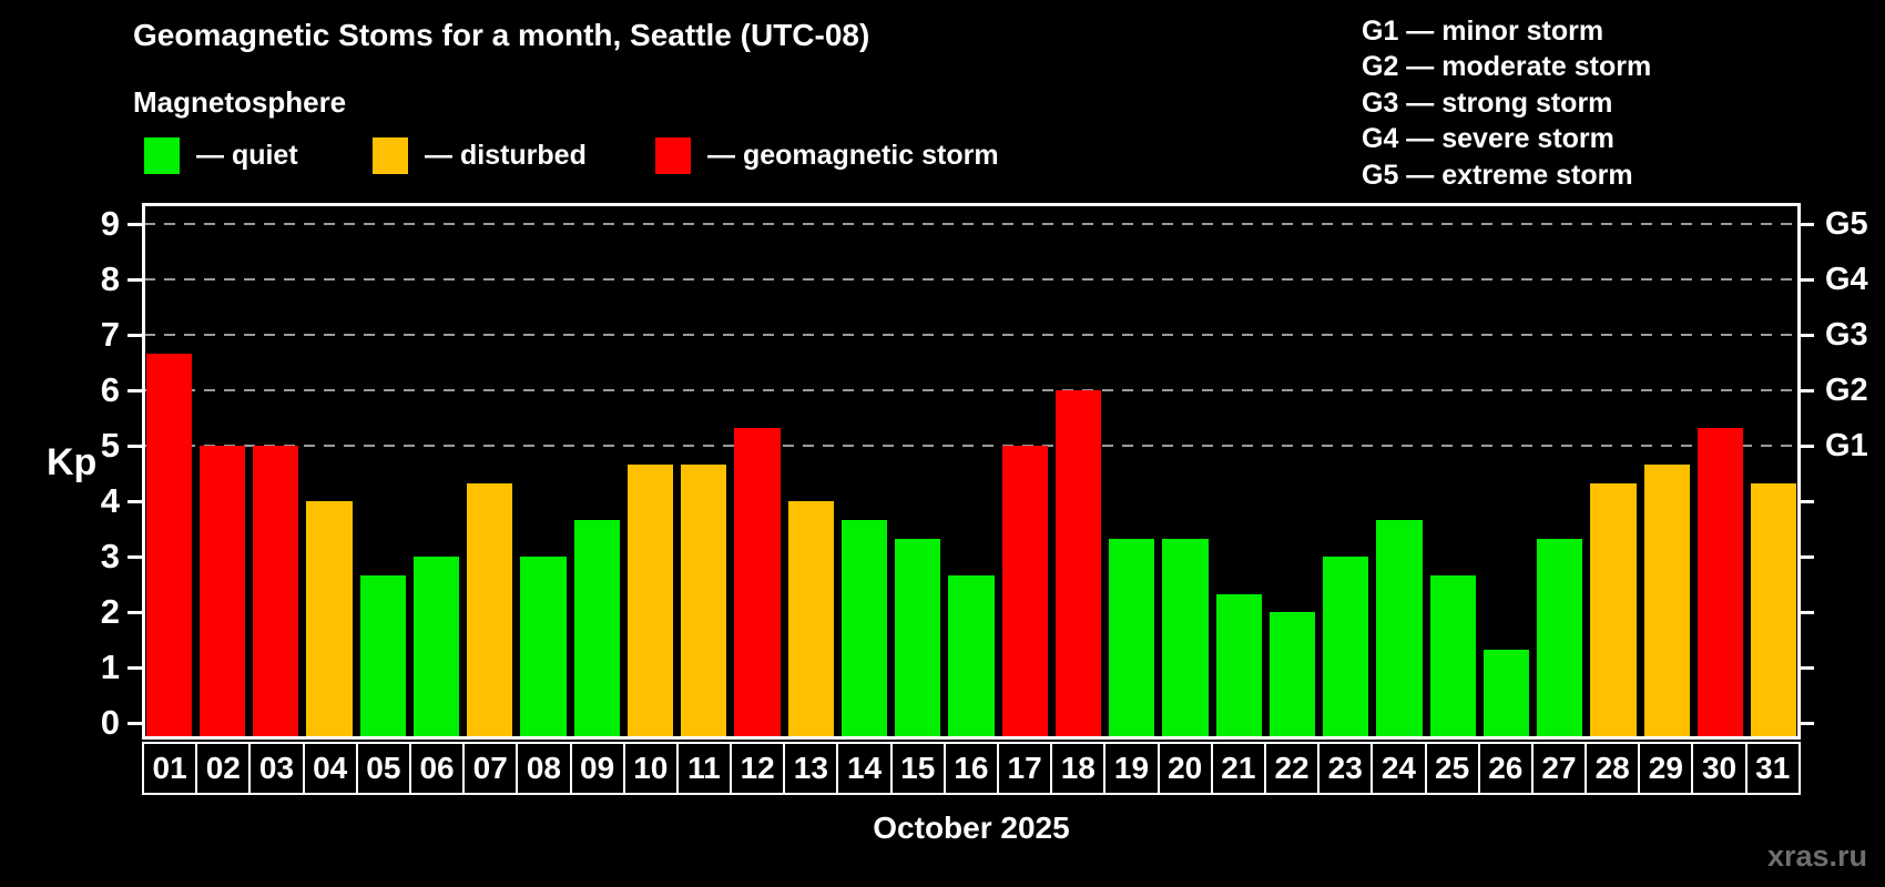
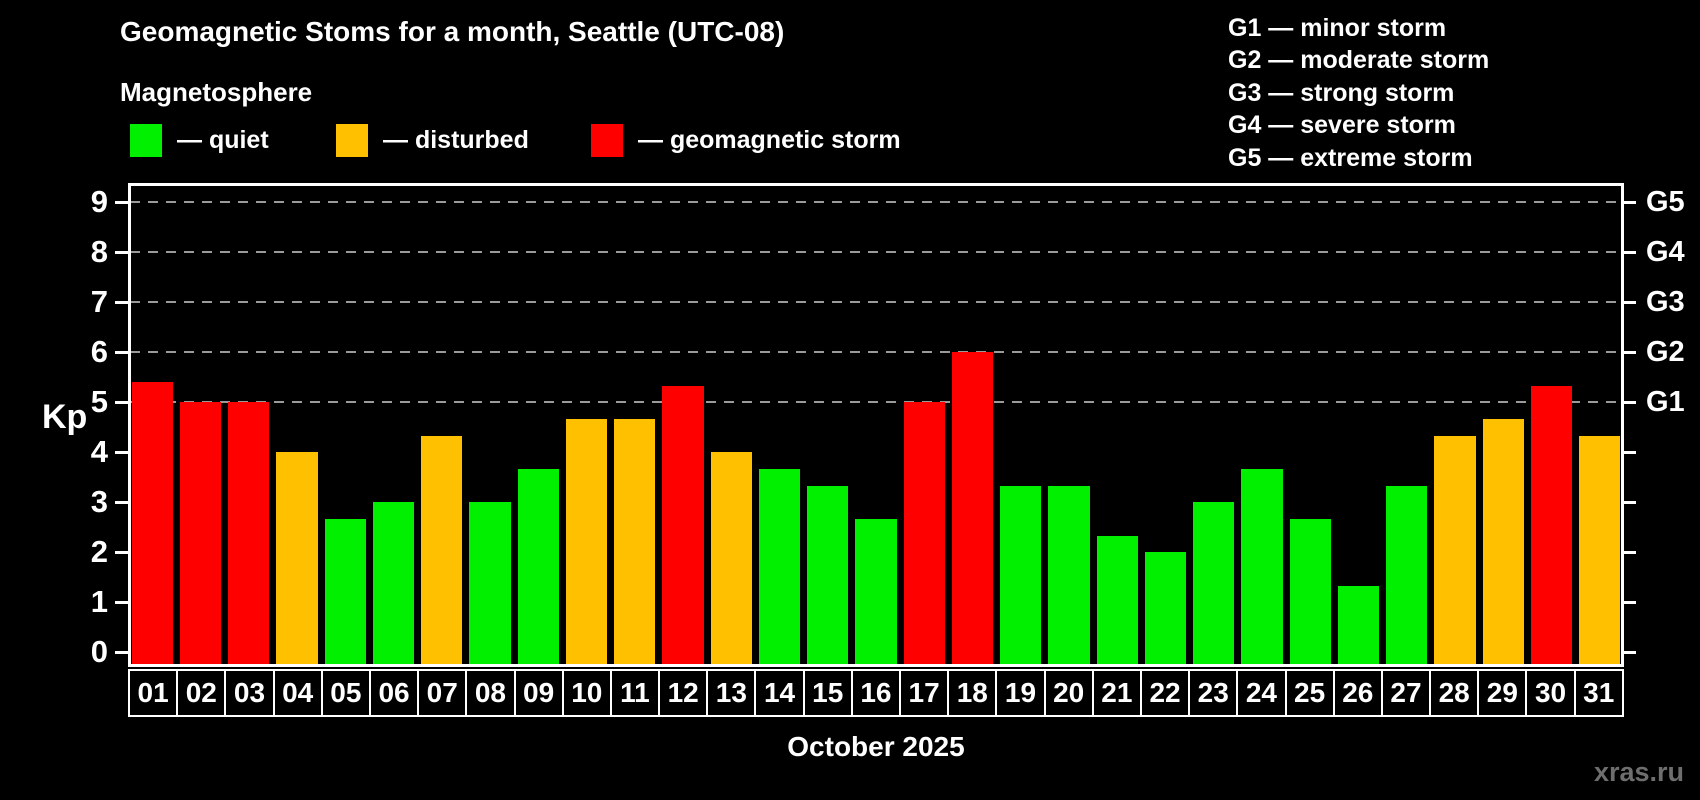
01: 6.7 -> 5.4
